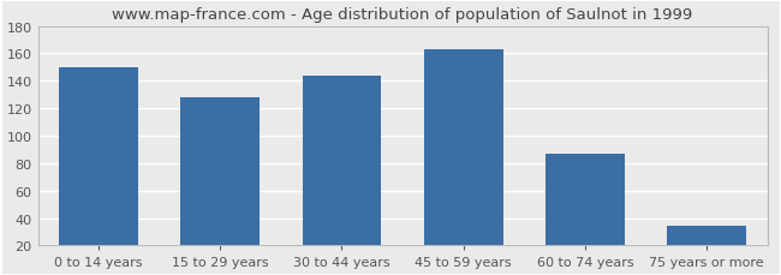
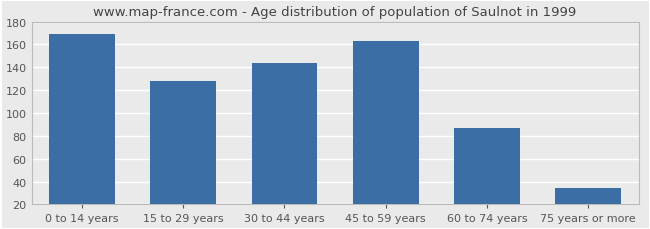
0 to 14 years: 150 -> 169
